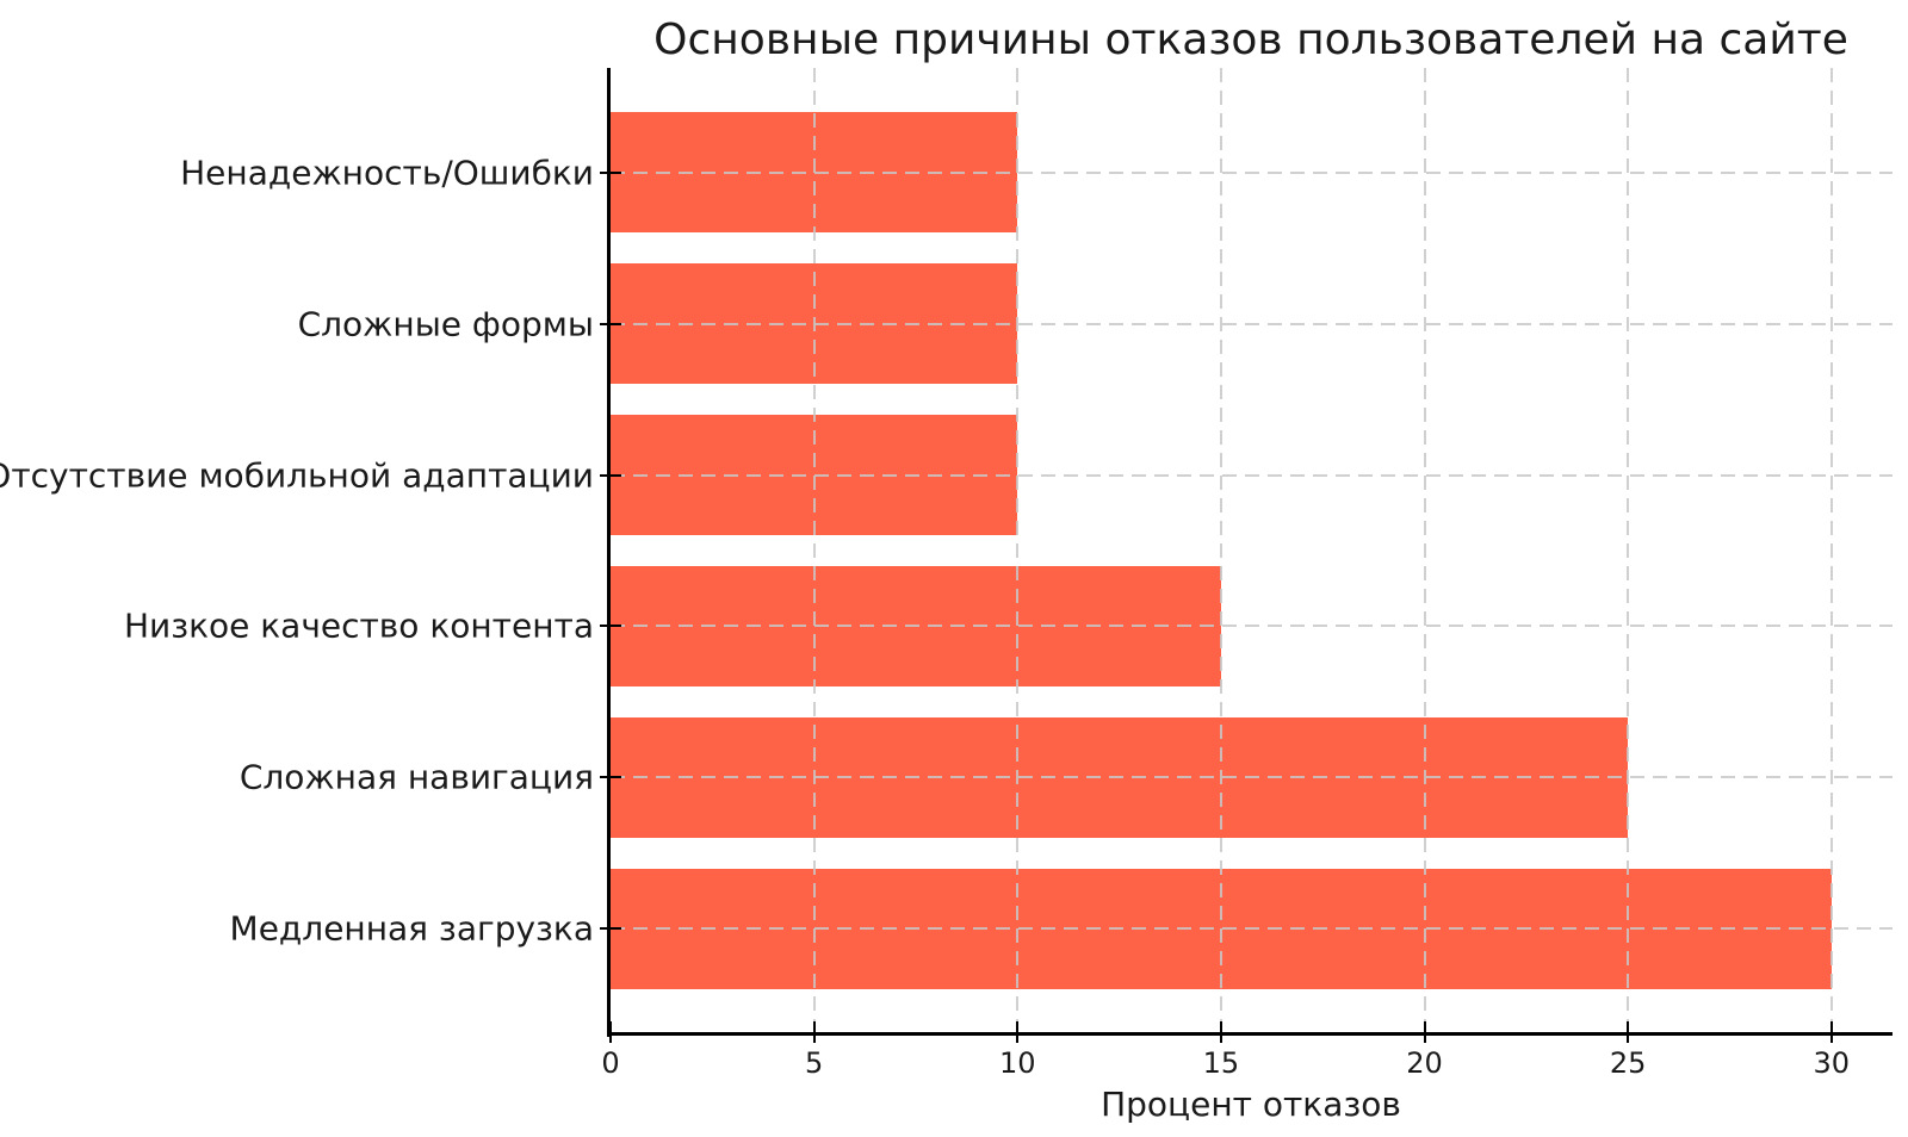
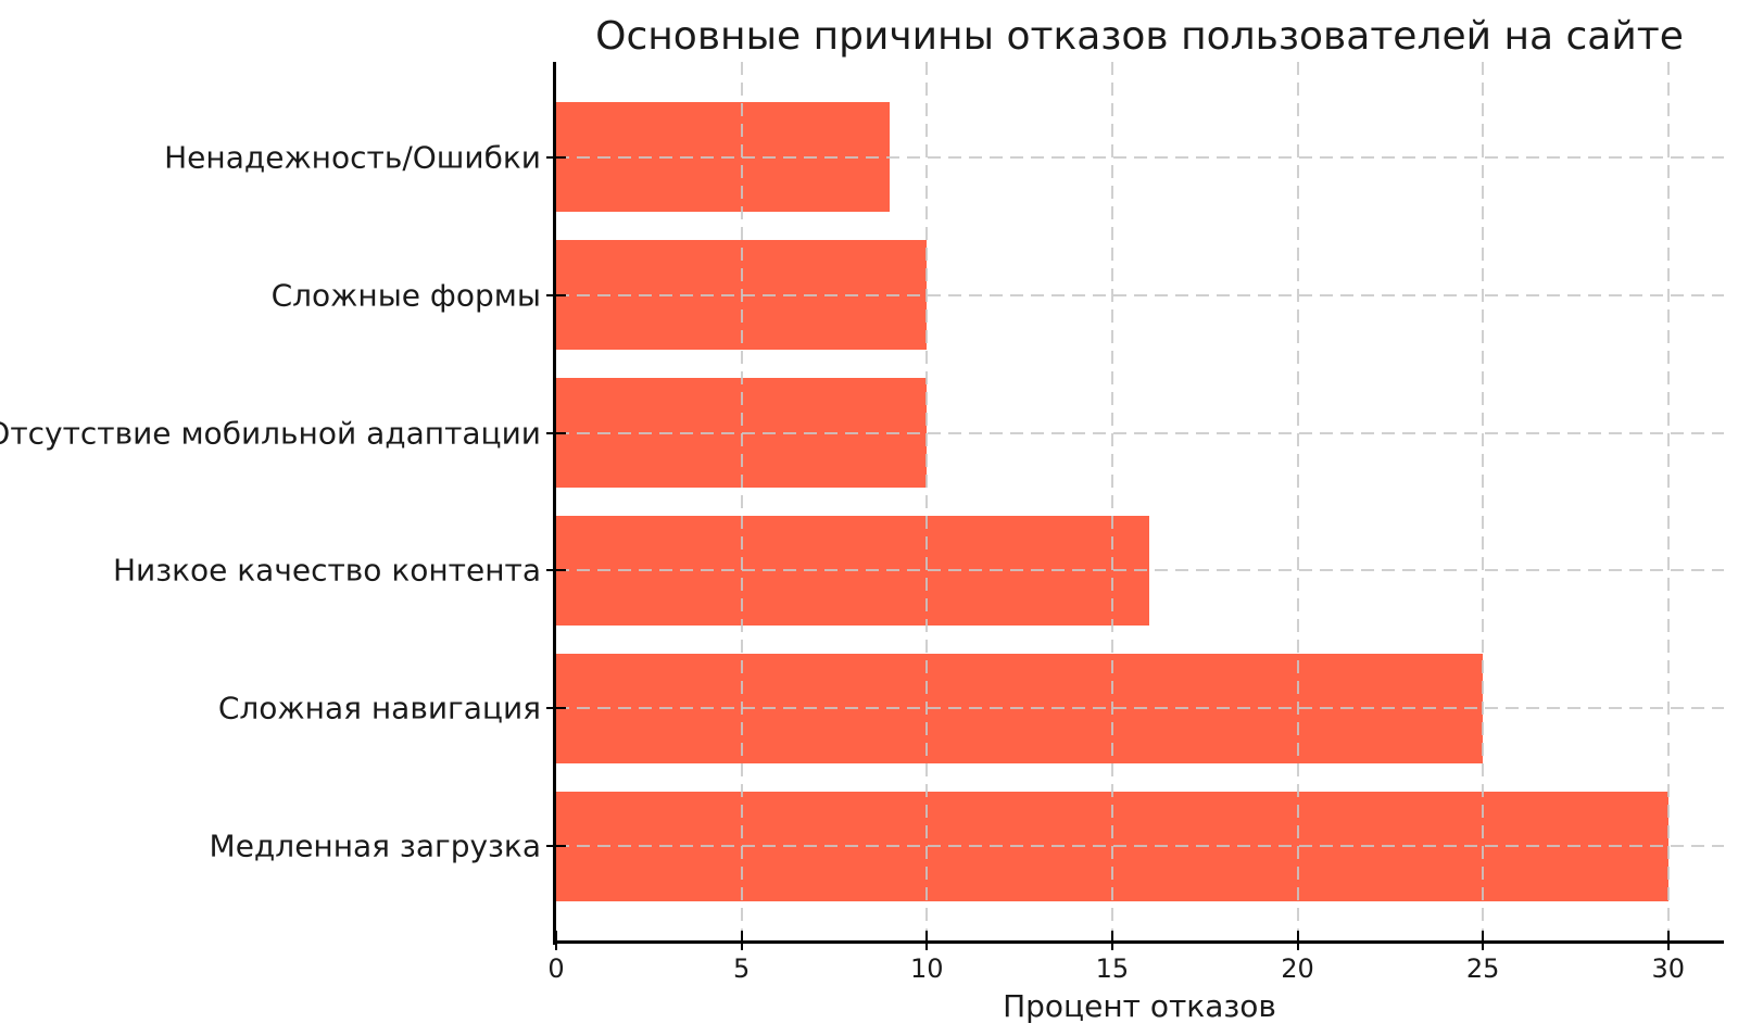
Ненадежность/Ошибки: 10 -> 9
Низкое качество контента: 15 -> 16
